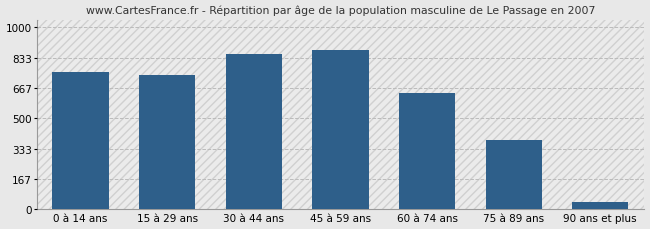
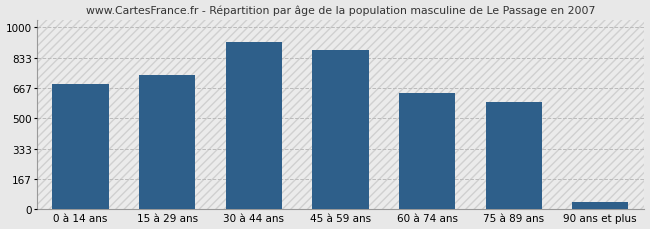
0 à 14 ans: 760 -> 690
30 à 44 ans: 850 -> 920
75 à 89 ans: 380 -> 590
